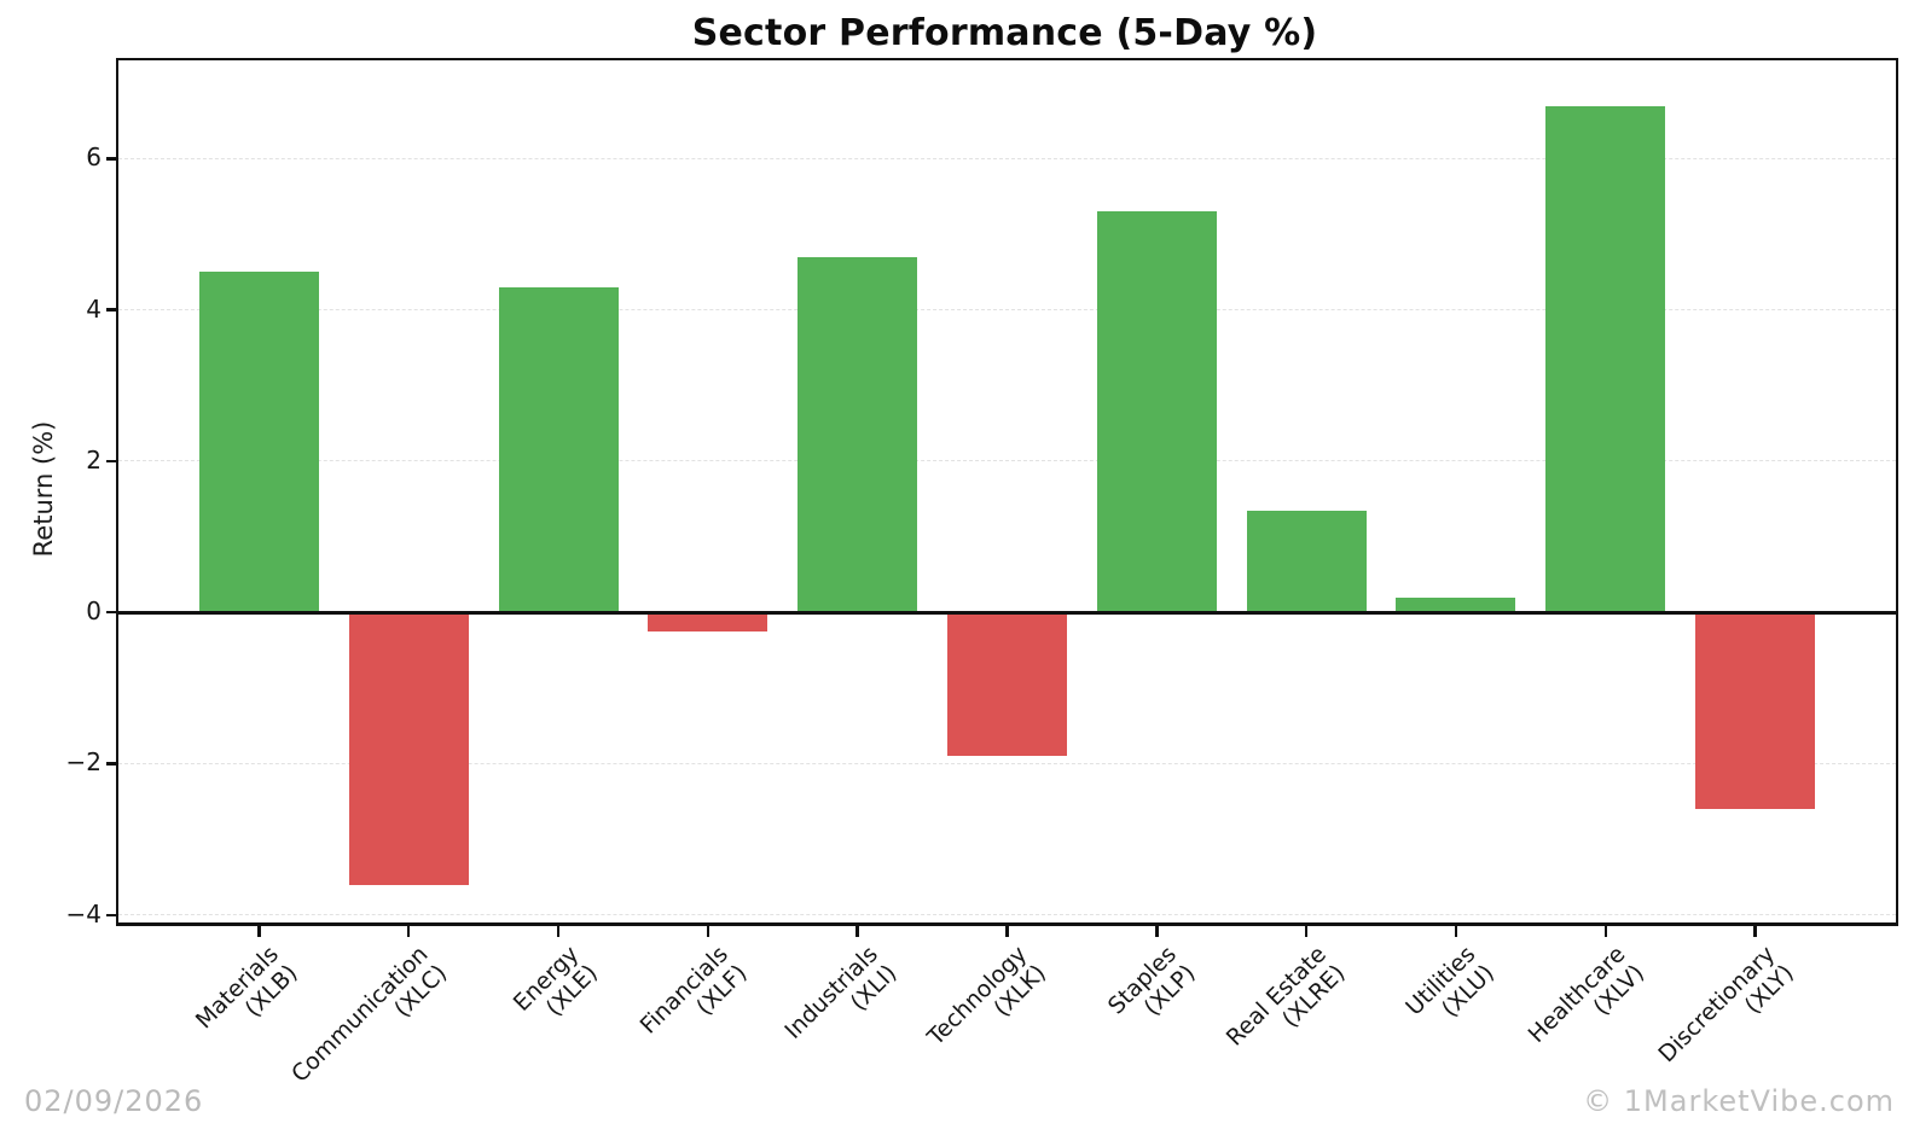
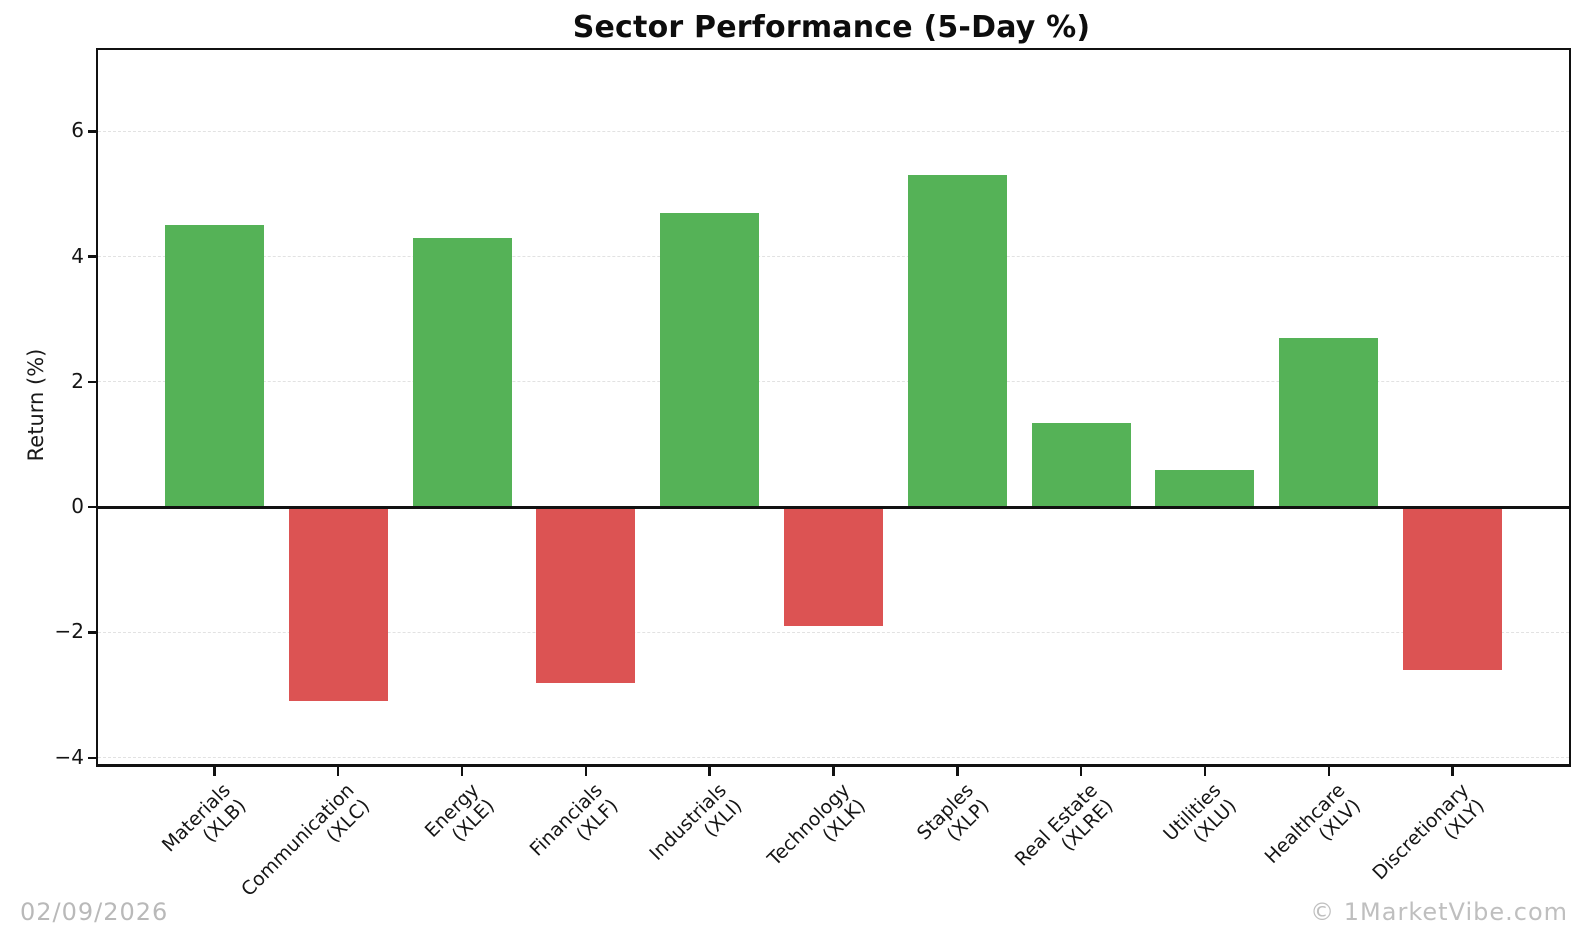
Communication (XLC): -3.6 -> -3.1
Financials (XLF): -0.2 -> -2.8
Utilities (XLU): 0.2 -> 0.6
Healthcare (XLV): 6.7 -> 2.7
